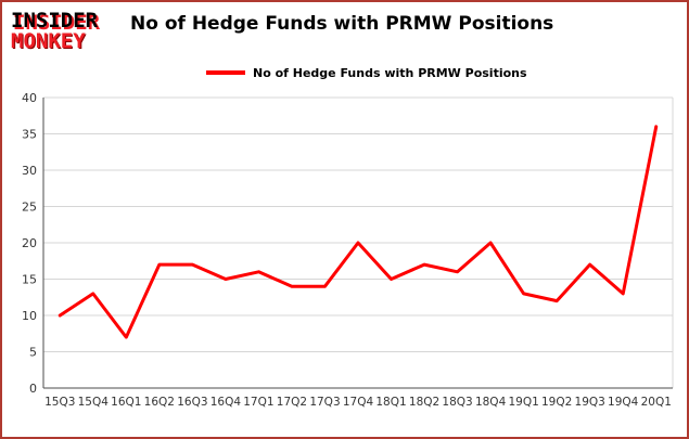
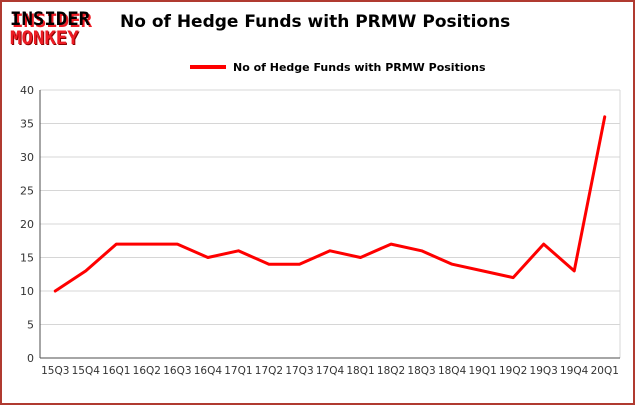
16Q1: 7 -> 17
17Q4: 20 -> 16
18Q4: 20 -> 14
